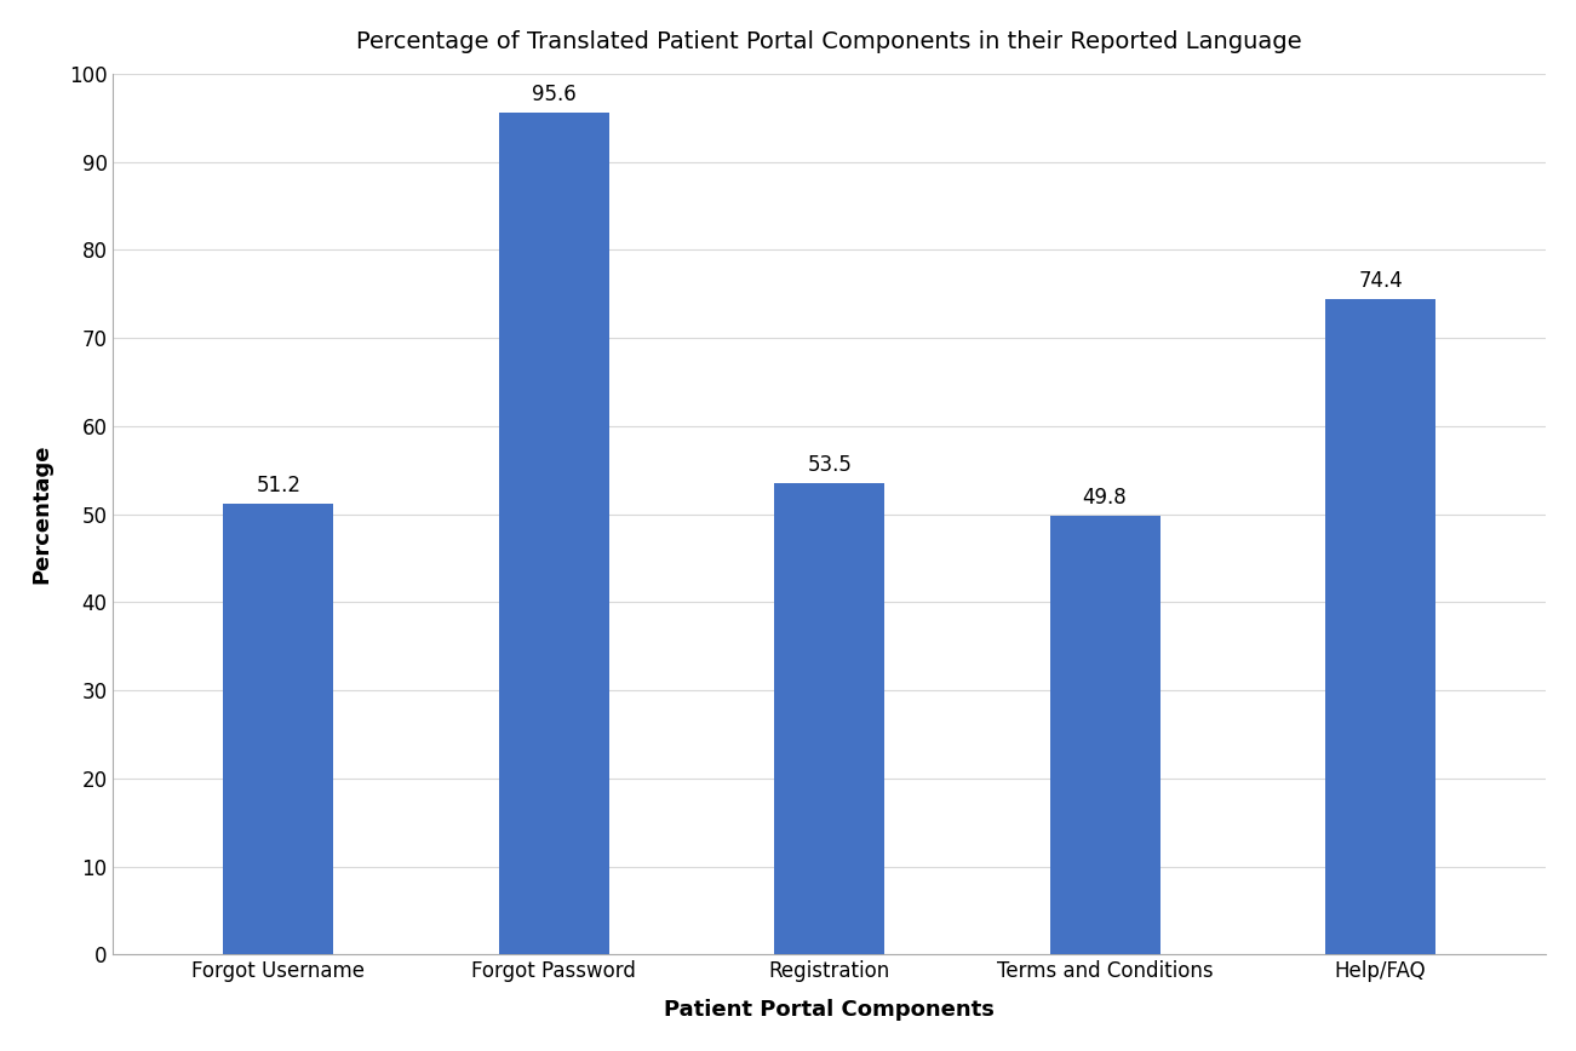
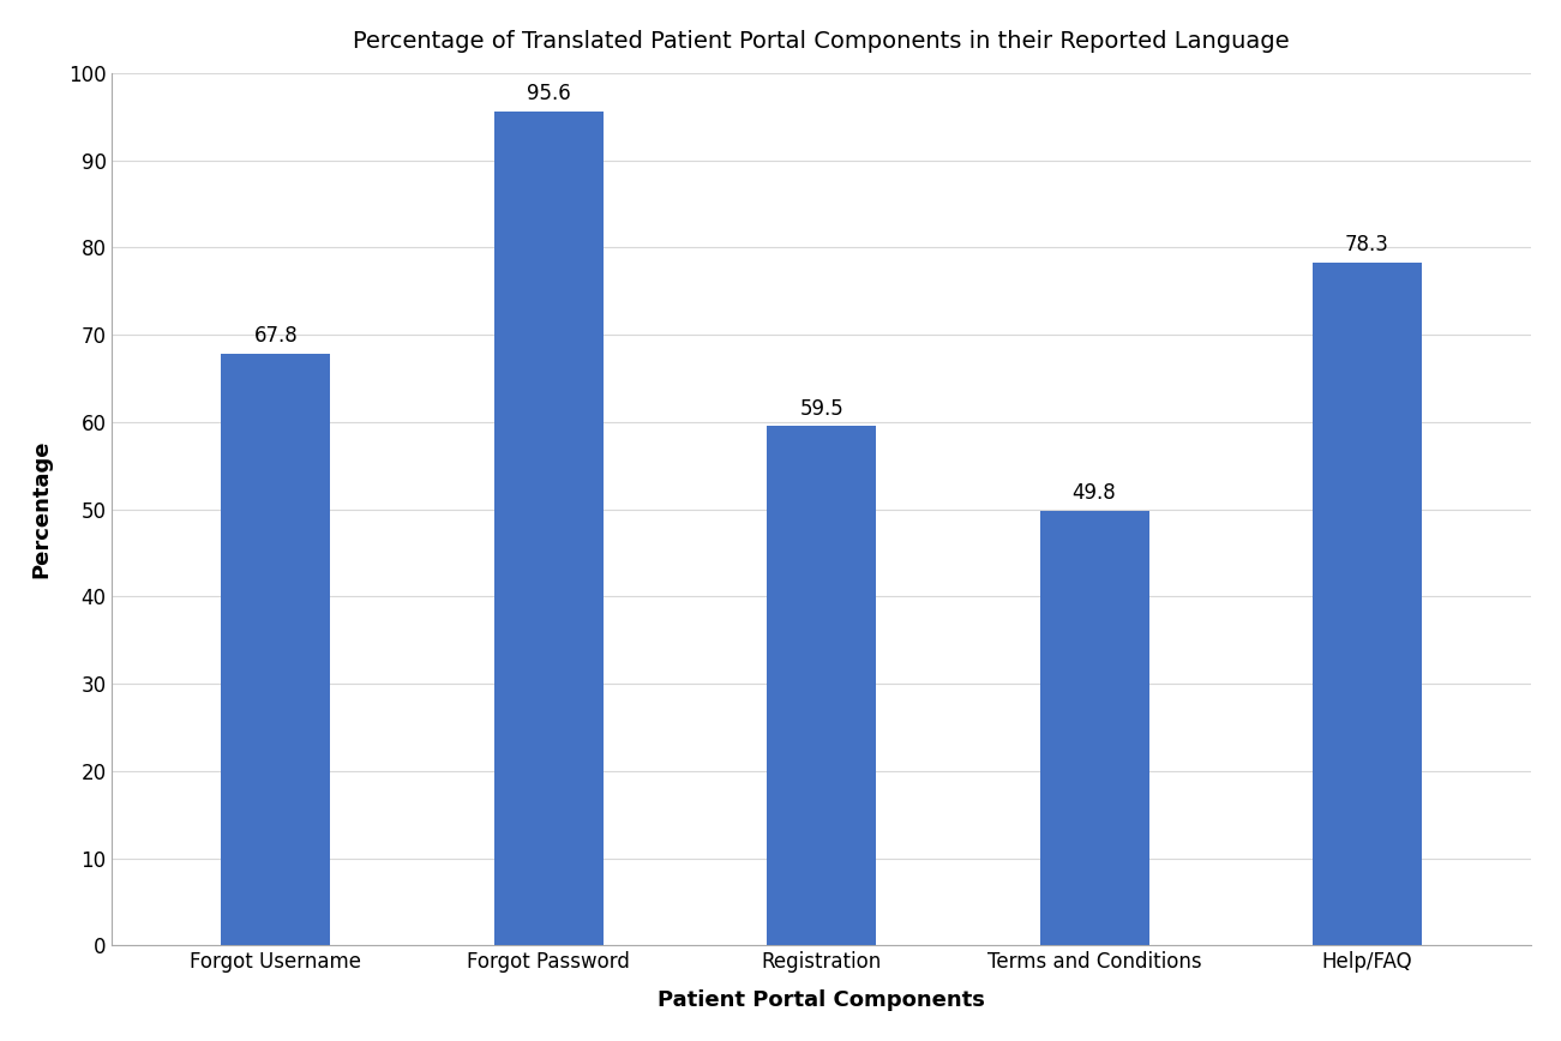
Forgot Username: 51.2 -> 67.8
Registration: 53.5 -> 59.5
Help/FAQ: 74.4 -> 78.3
